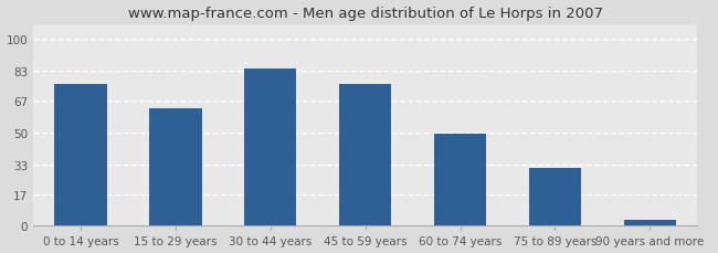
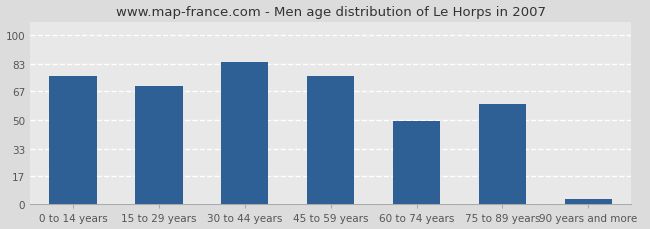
15 to 29 years: 63 -> 70
75 to 89 years: 31 -> 59
